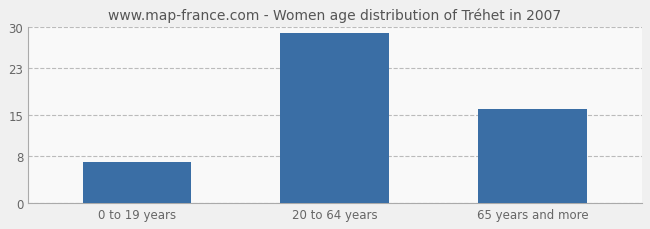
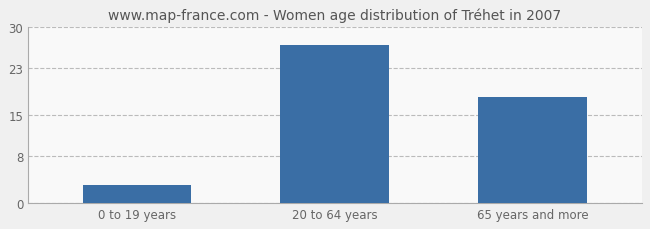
0 to 19 years: 7 -> 3
20 to 64 years: 29 -> 27
65 years and more: 16 -> 18
